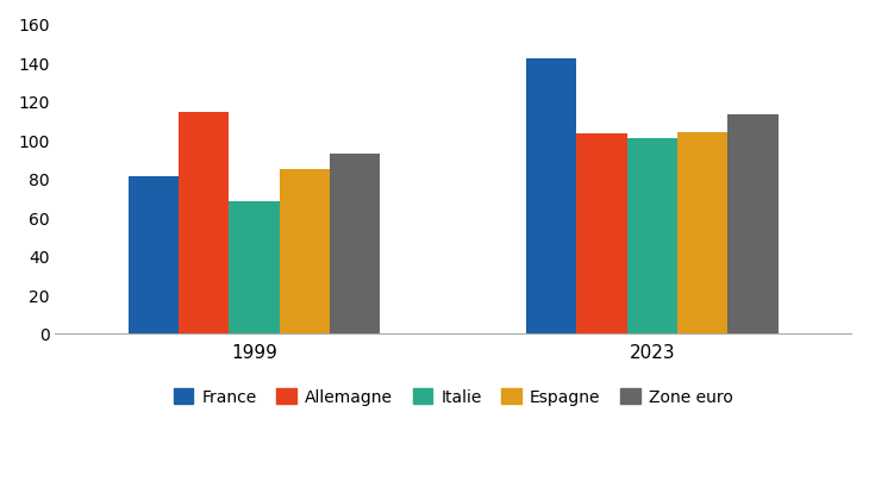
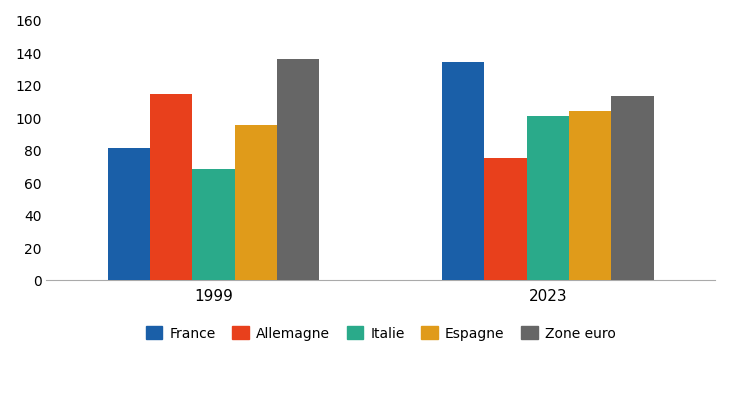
Espagne/1999: 85 -> 95
Zone euro/1999: 93 -> 136
France/2023: 142 -> 134
Allemagne/2023: 103 -> 75
